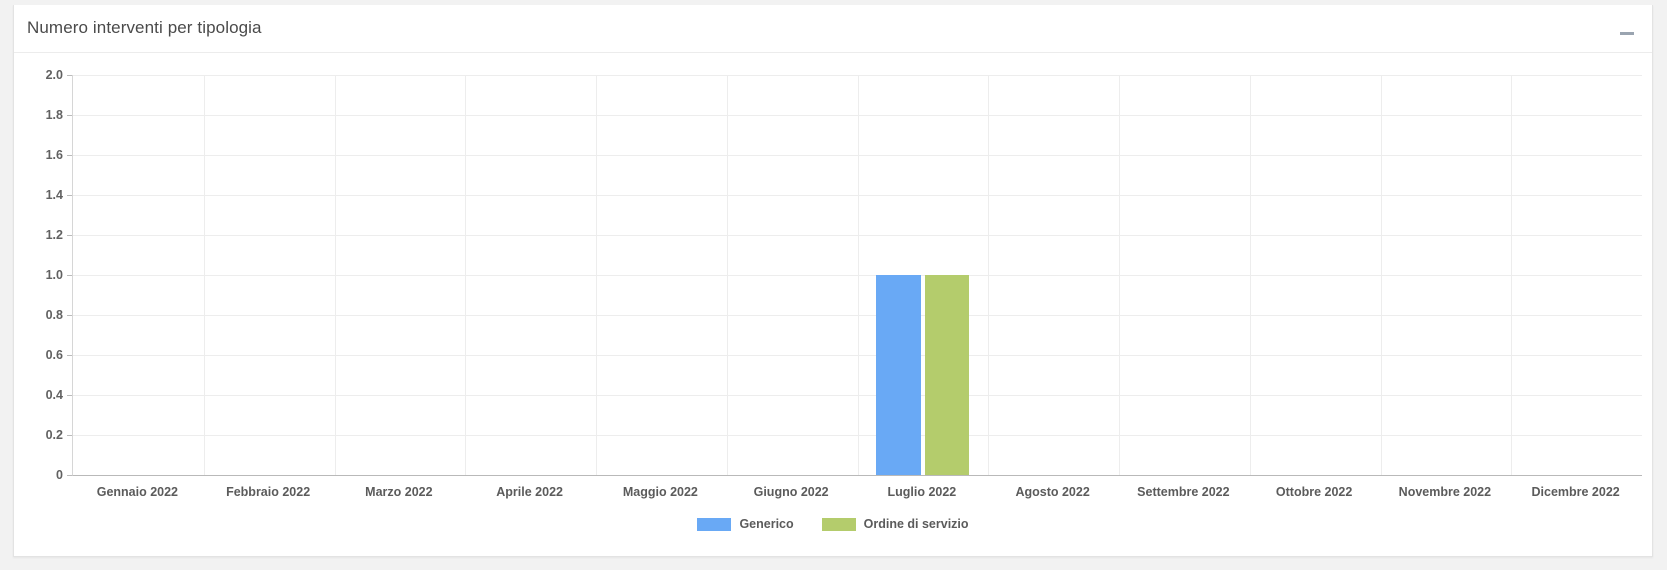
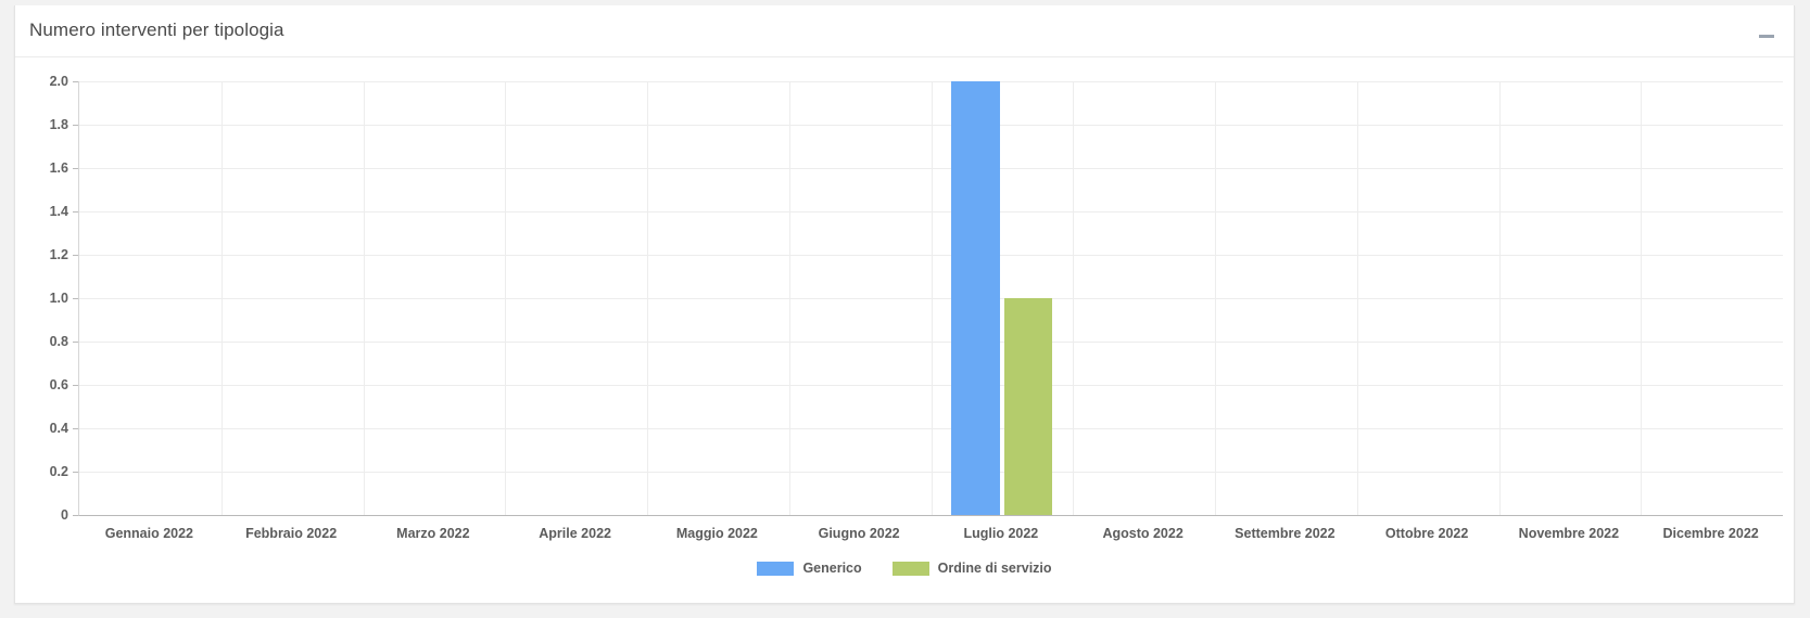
Generico/Luglio 2022: 1 -> 2
